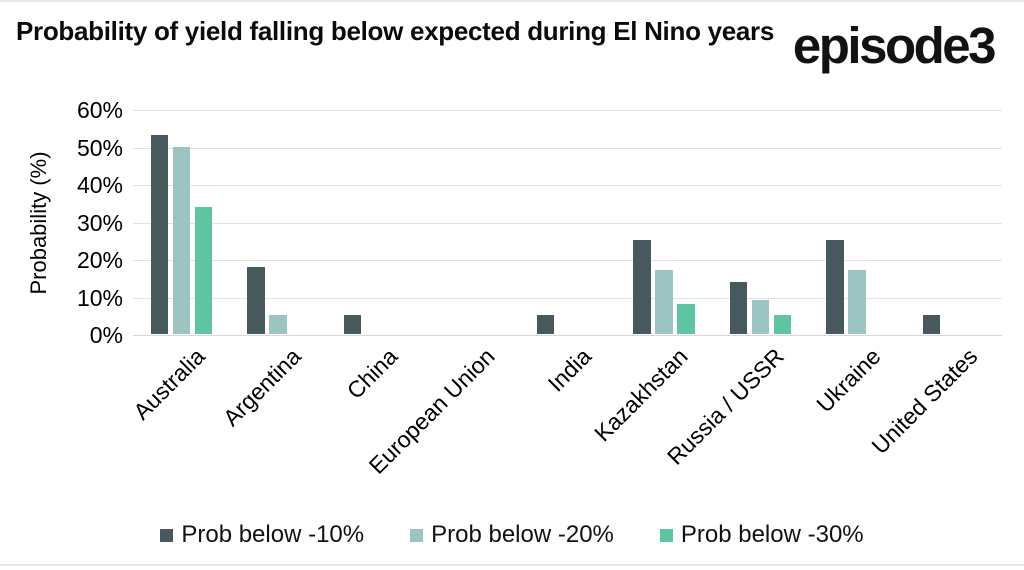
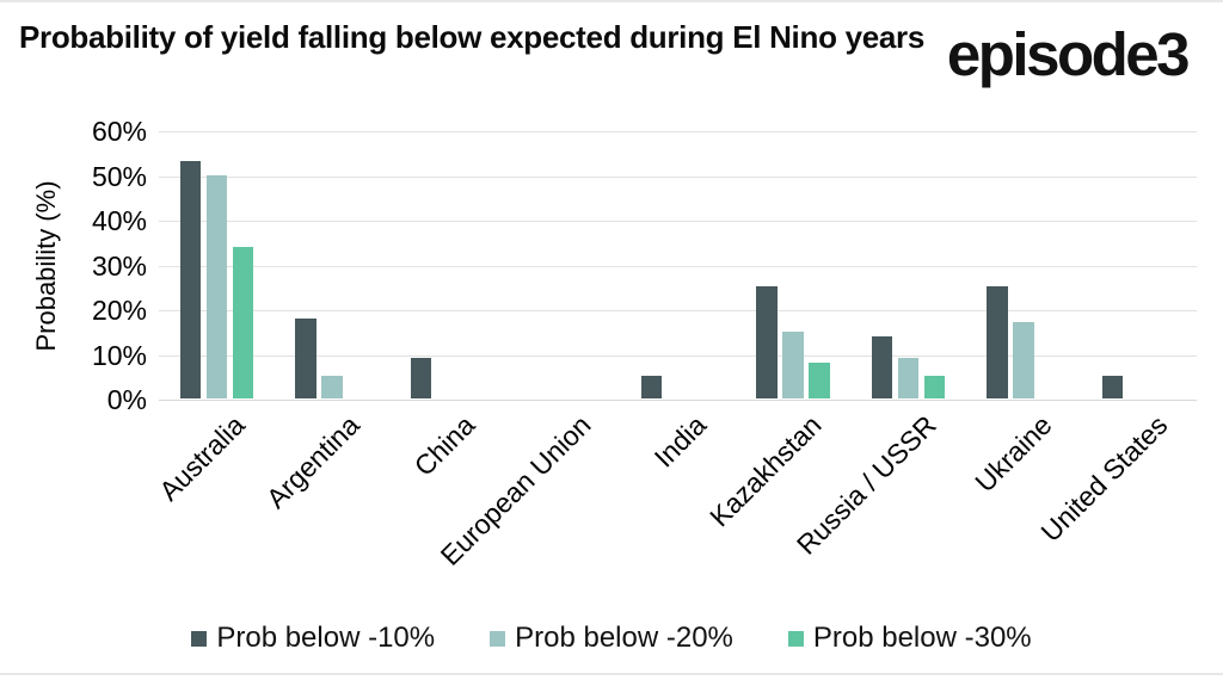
Prob below -10%/China: 5% -> 9%
Prob below -20%/Kazakhstan: 17% -> 15%
